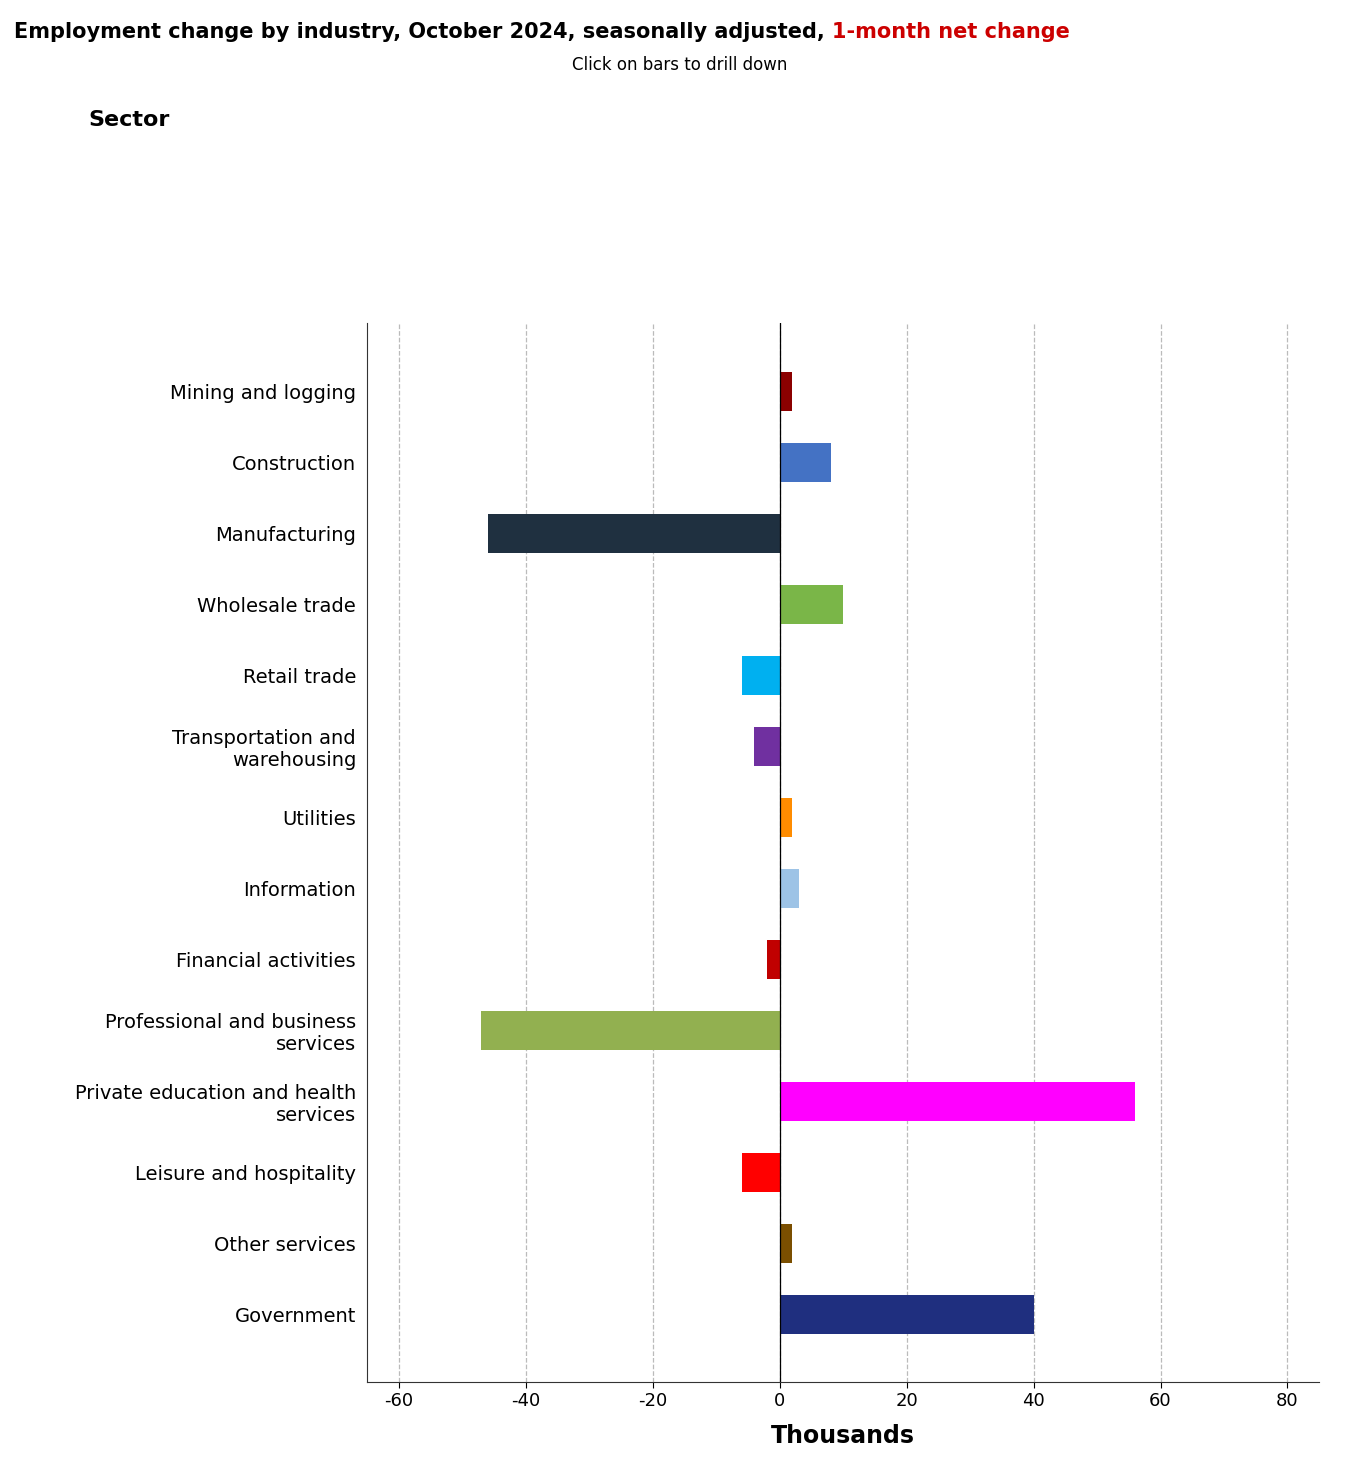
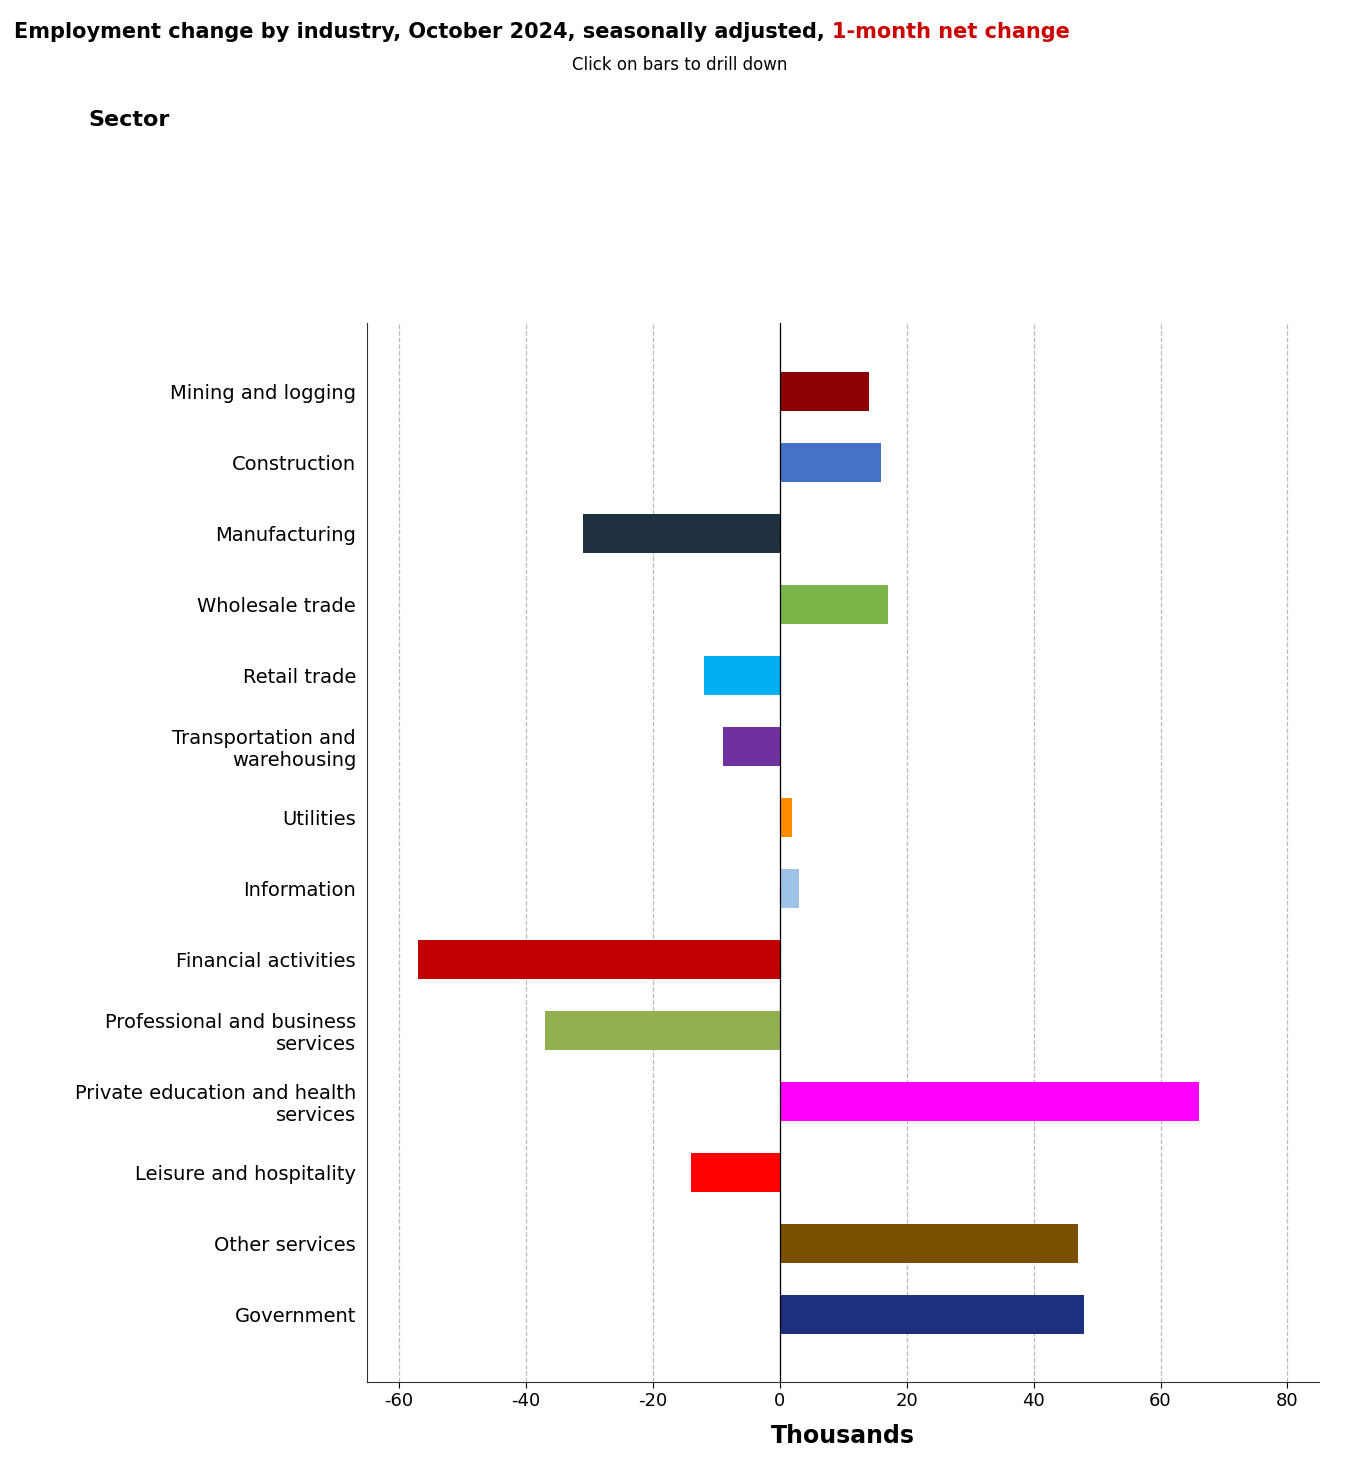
Mining and logging: 2 -> 14
Construction: 8 -> 16
Manufacturing: -46 -> -31
Wholesale trade: 10 -> 17
Retail trade: -6 -> -12
Transportation and warehousing: -4 -> -9
Financial activities: -2 -> -57
Professional and business services: -47 -> -37
Private education and health services: 56 -> 66
Leisure and hospitality: -6 -> -14
Other services: 2 -> 47
Government: 40 -> 48
